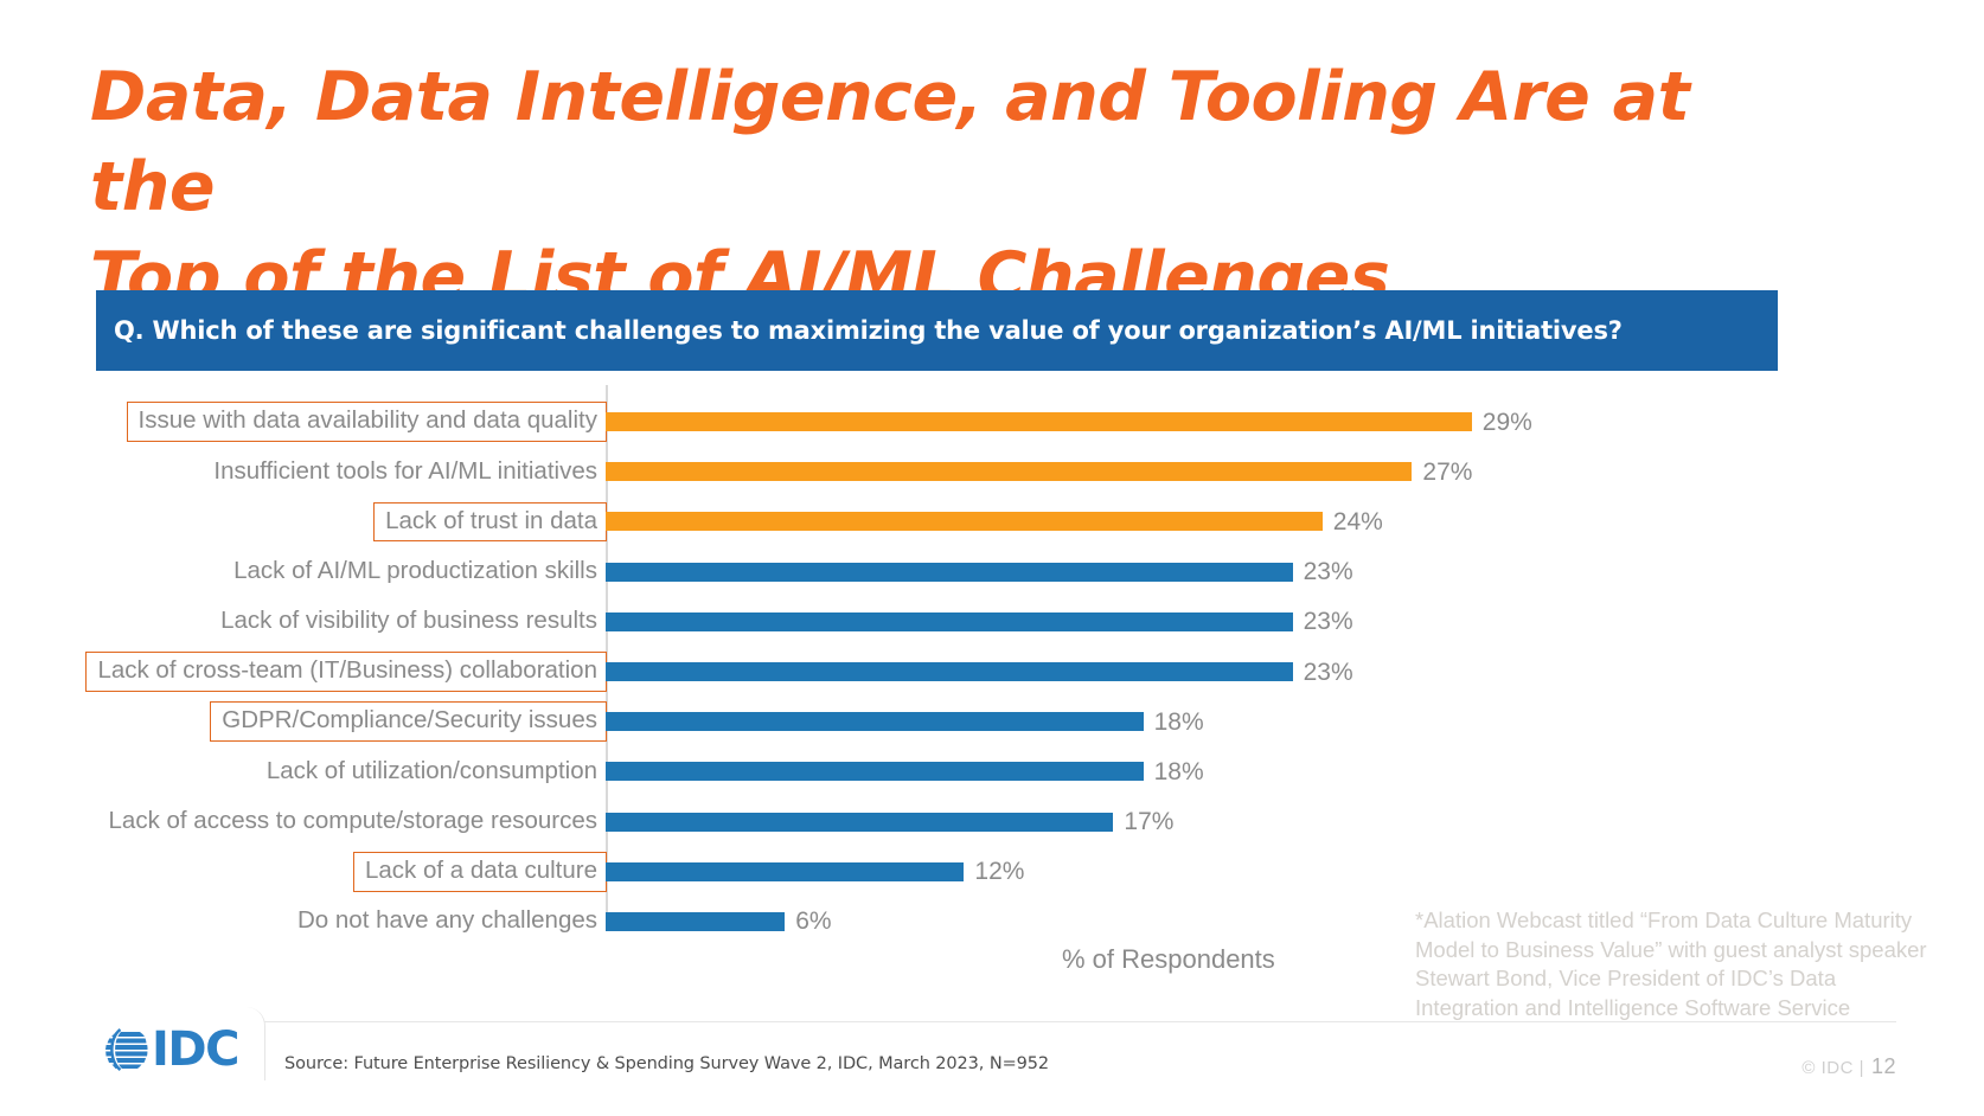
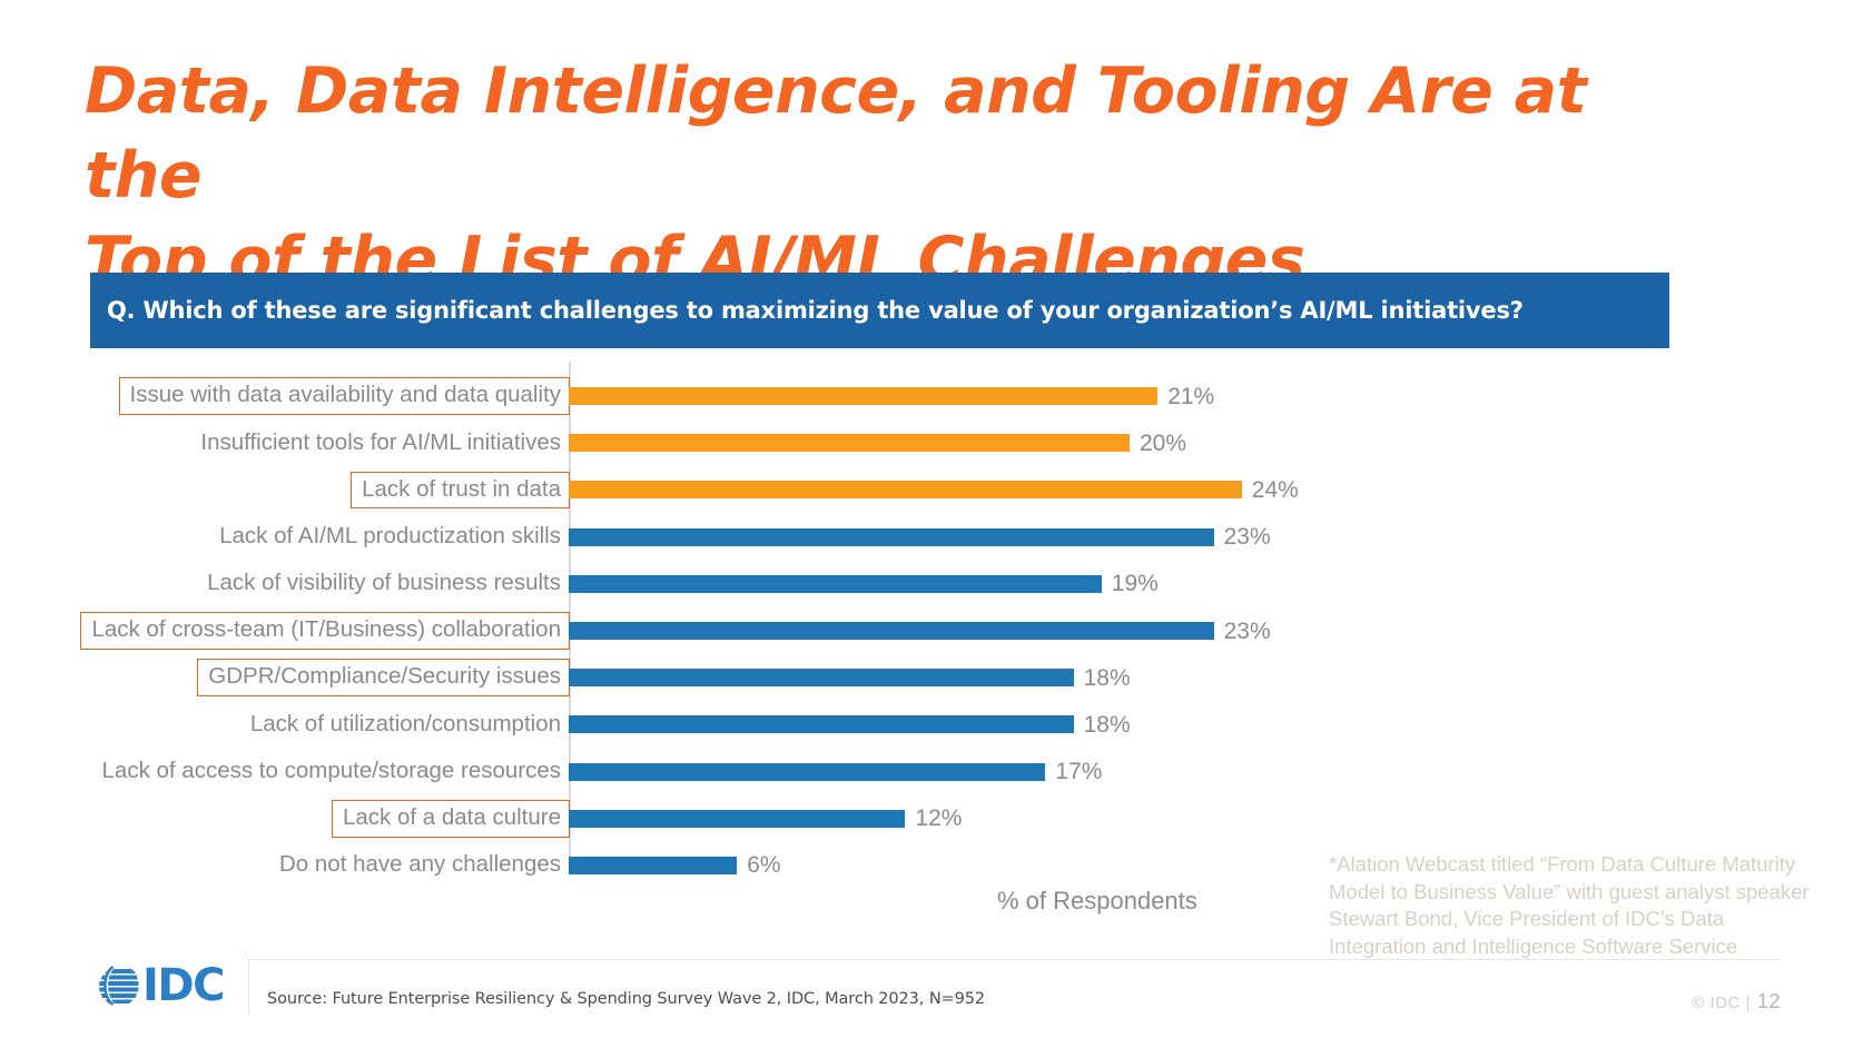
Issue with data availability and data quality: 29% -> 21%
Insufficient tools for AI/ML initiatives: 27% -> 20%
Lack of visibility of business results: 23% -> 19%
